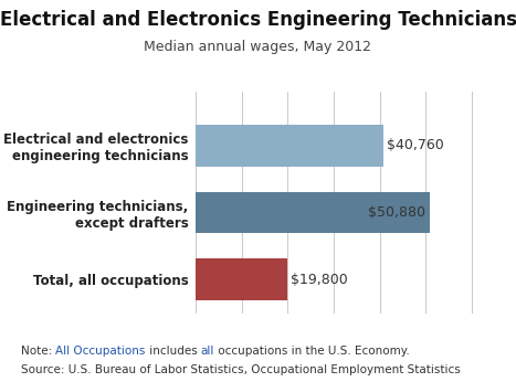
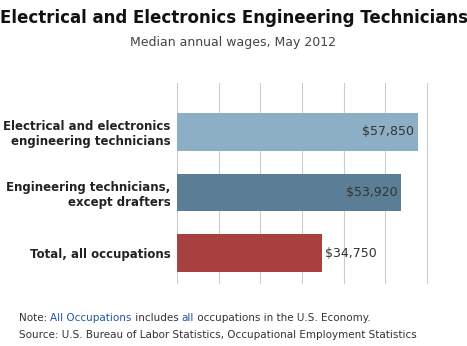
Electrical and electronics engineering technicians: $40,760 -> $57,850
Engineering technicians, except drafters: $50,880 -> $53,920
Total, all occupations: $19,800 -> $34,750
